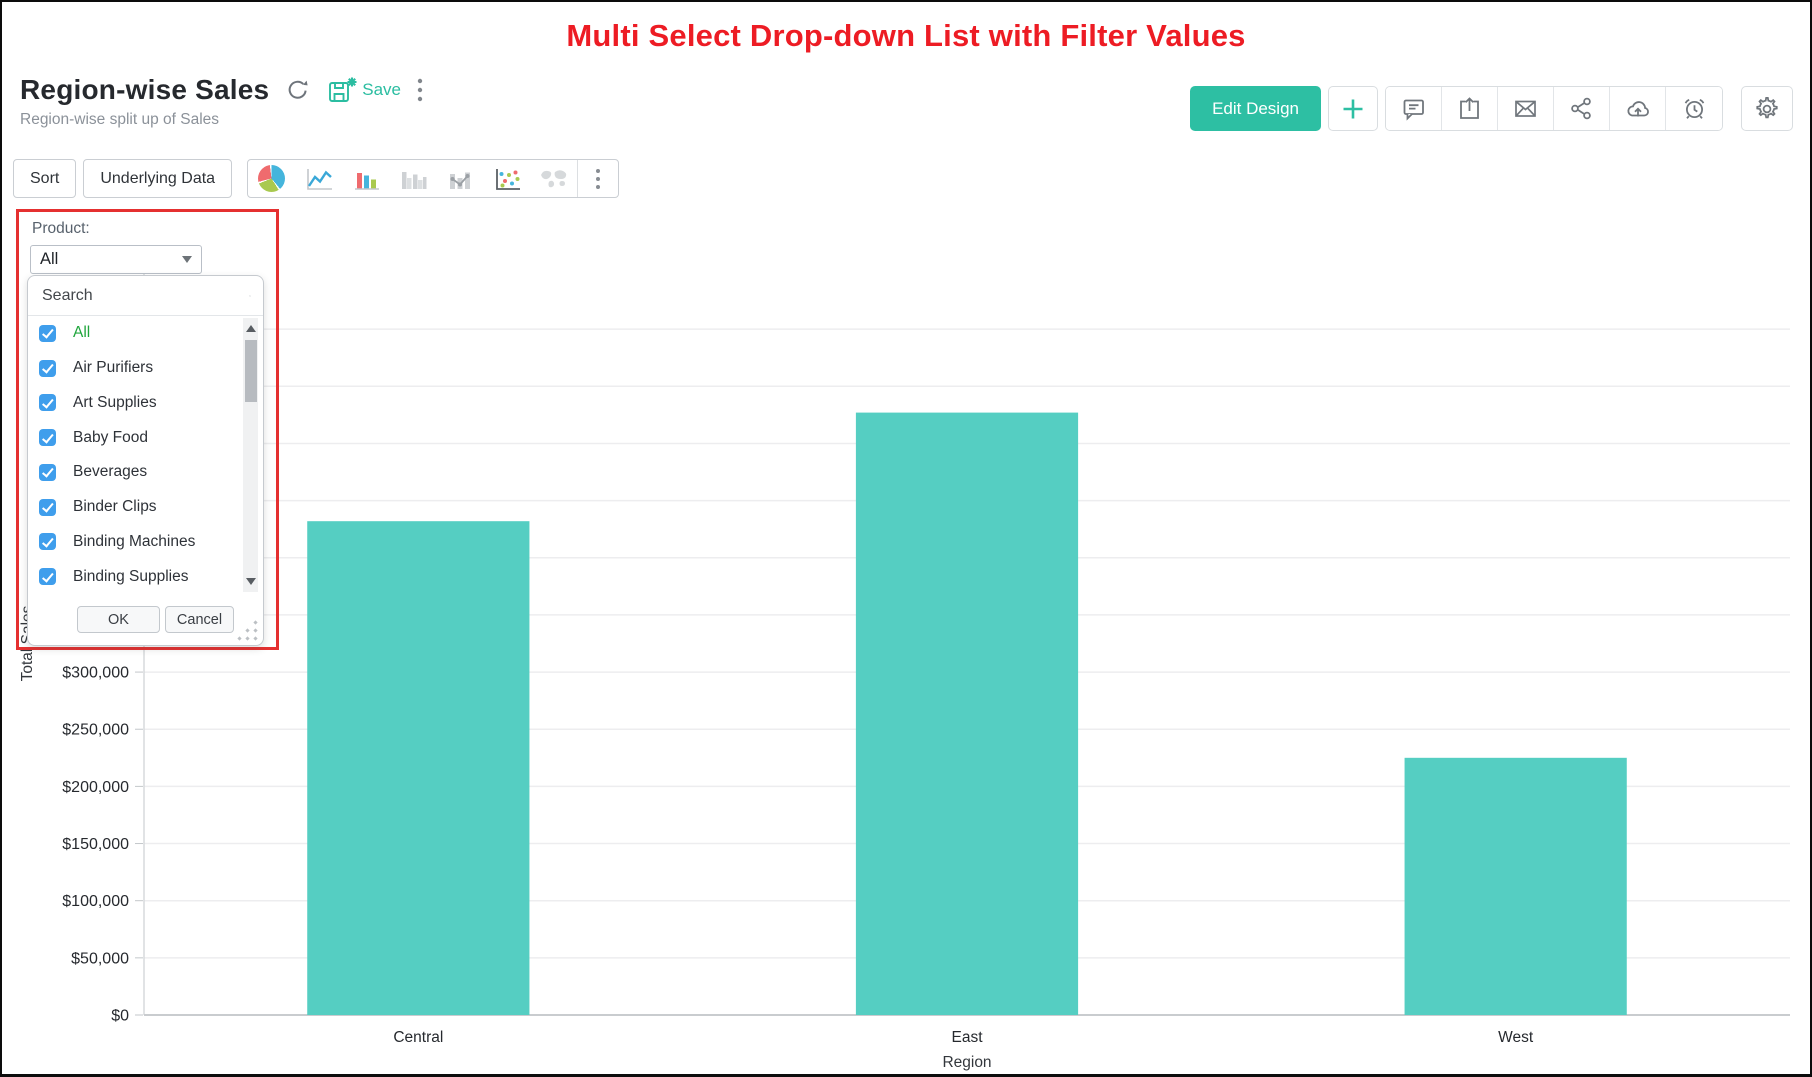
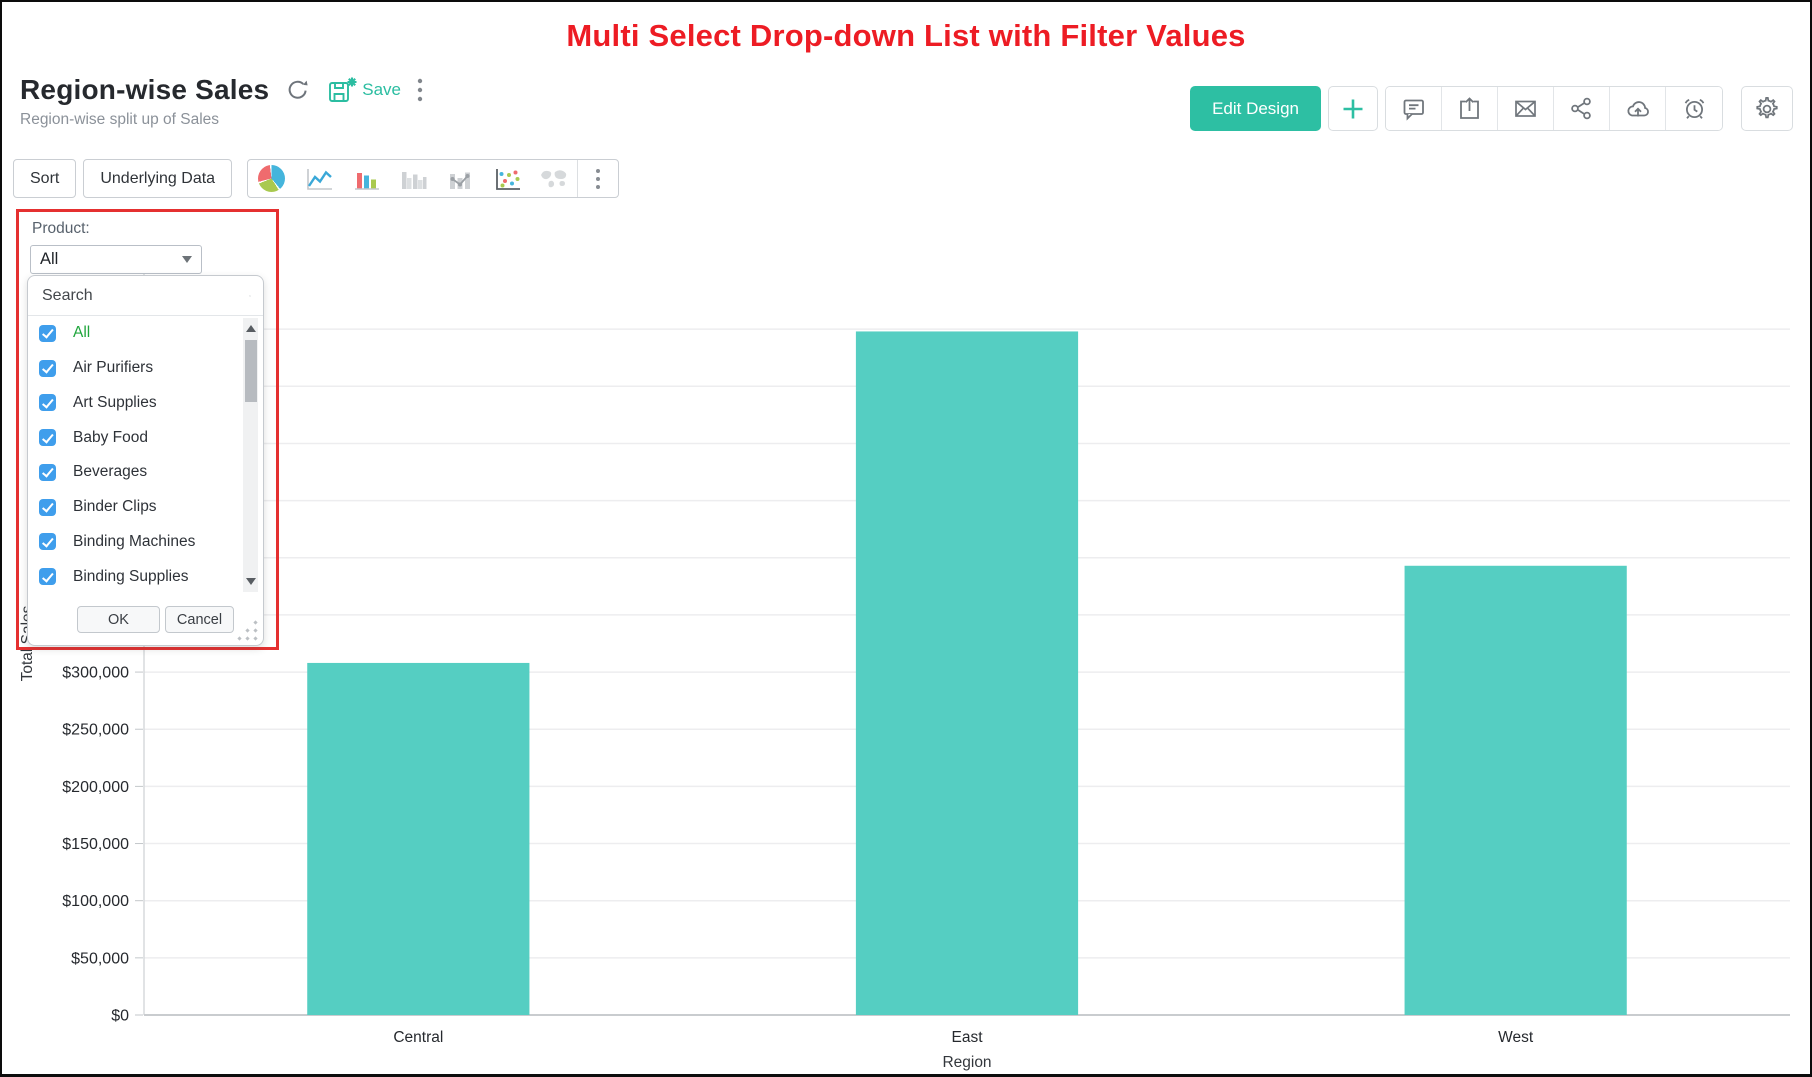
Central: $432000 -> $308000
East: $527000 -> $598000
West: $225000 -> $393000
